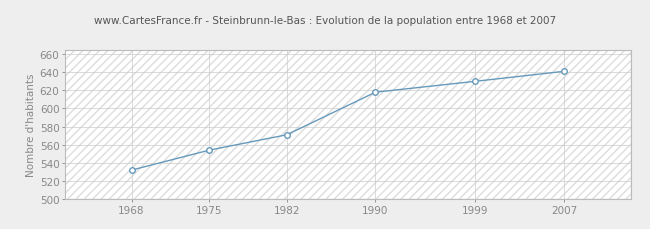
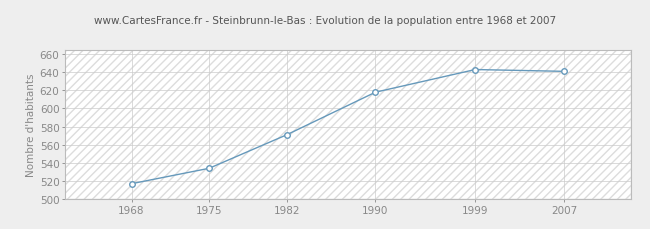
1968: 532 -> 517
1975: 554 -> 534
1999: 630 -> 643
